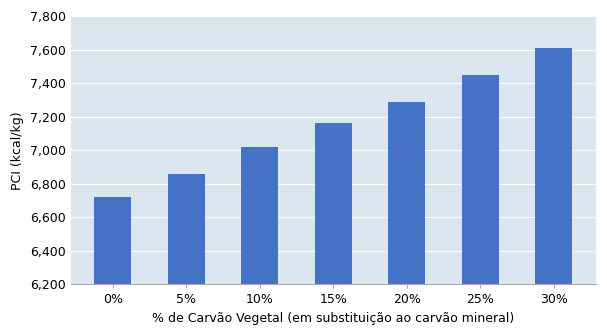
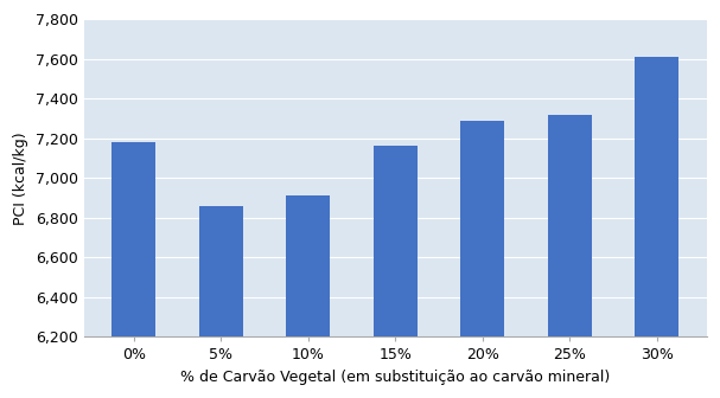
0%: 6,720 -> 7,180
10%: 7,020 -> 6,910
25%: 7,450 -> 7,320
